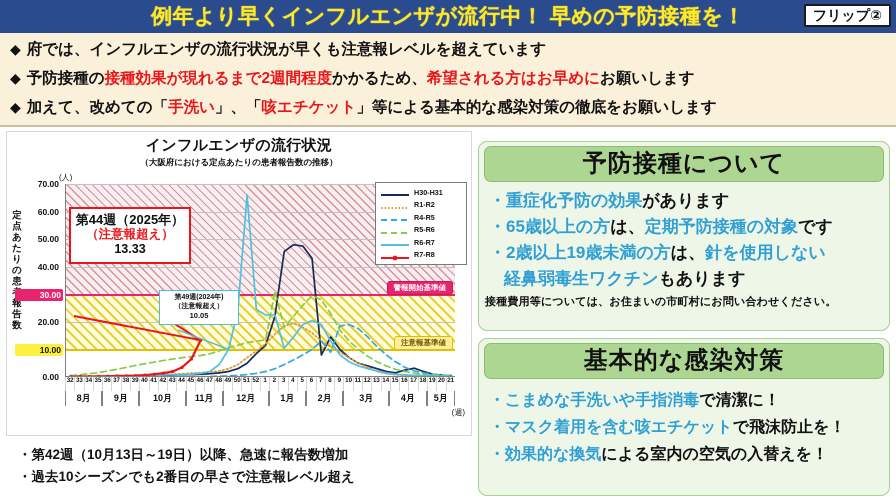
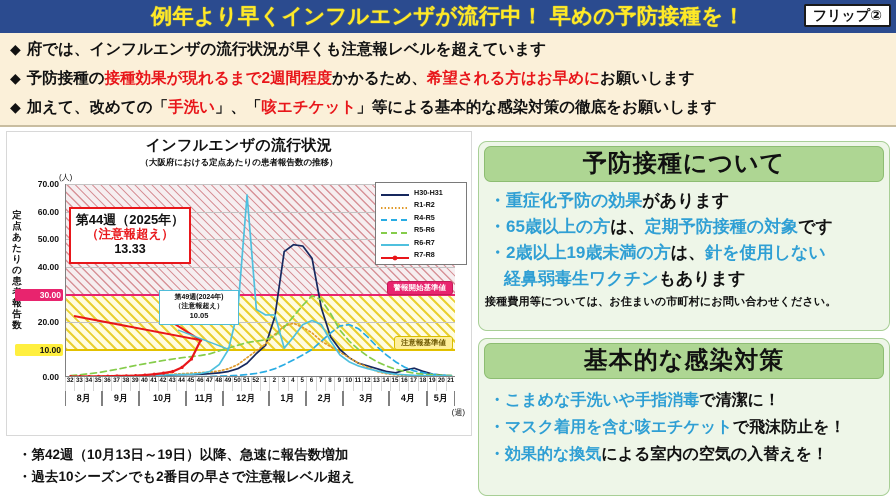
R5-R6/2: 31 -> 15
H30-H31/7: 8 -> 25
R4-R5/8: 9 -> 16
